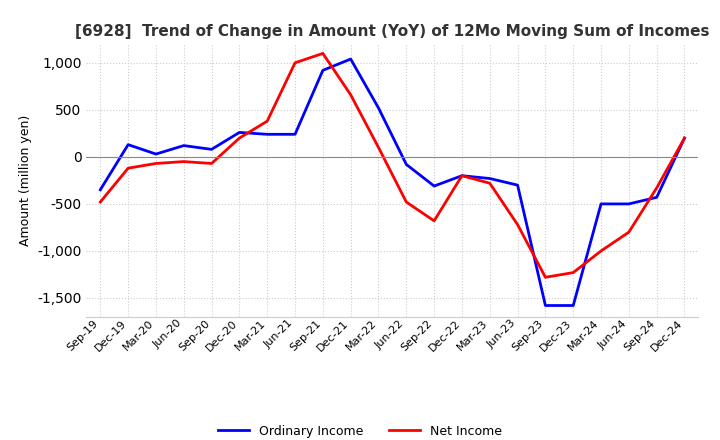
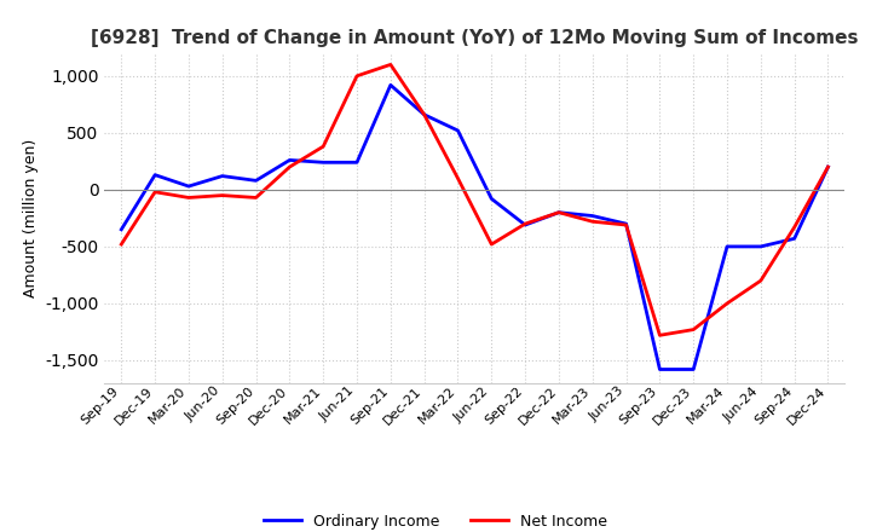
Net Income/Dec-19: -120 -> -20
Ordinary Income/Dec-21: 1,040 -> 660
Net Income/Sep-22: -680 -> -300
Net Income/Jun-23: -720 -> -310
